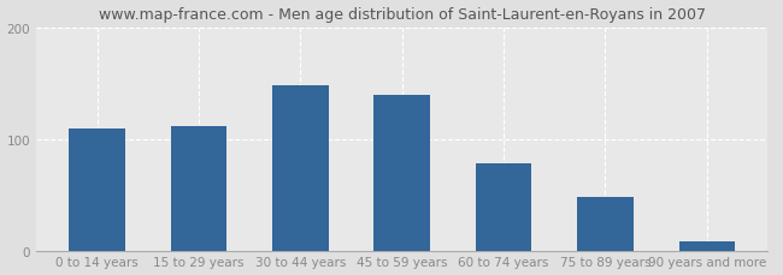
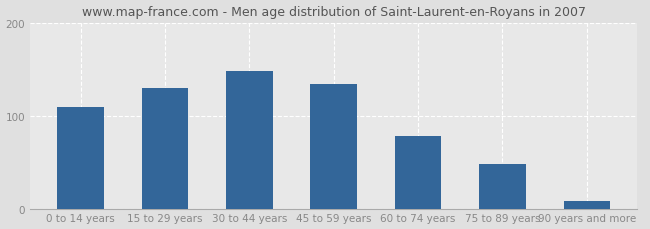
15 to 29 years: 112 -> 130
45 to 59 years: 140 -> 134
